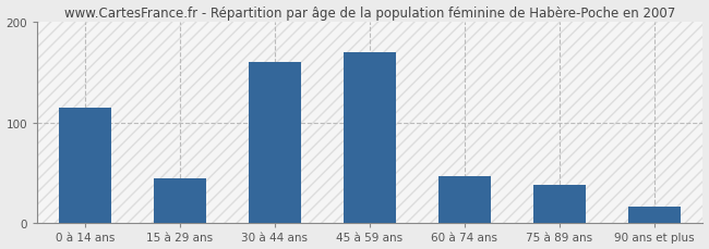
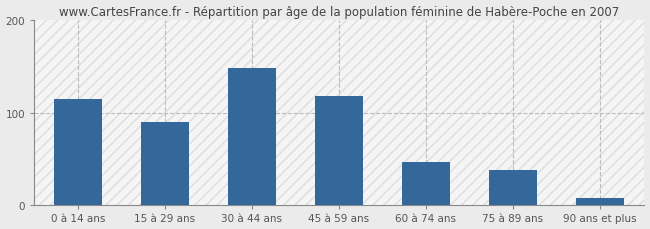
15 à 29 ans: 44 -> 90
30 à 44 ans: 160 -> 148
45 à 59 ans: 170 -> 118
90 ans et plus: 16 -> 8
